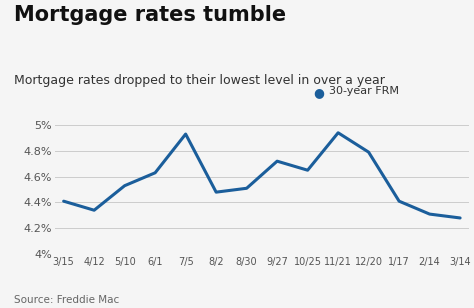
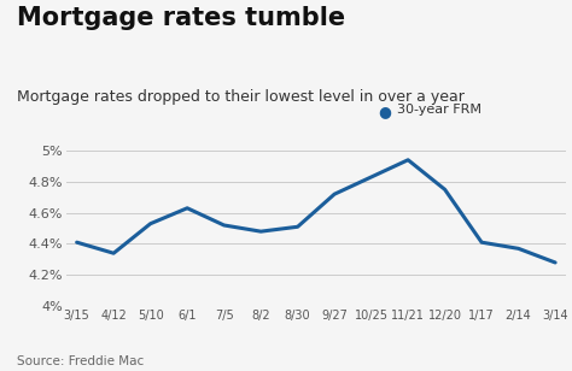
7/5: 4.93% -> 4.52%
10/25: 4.65% -> 4.83%
12/20: 4.79% -> 4.75%
2/14: 4.31% -> 4.37%
